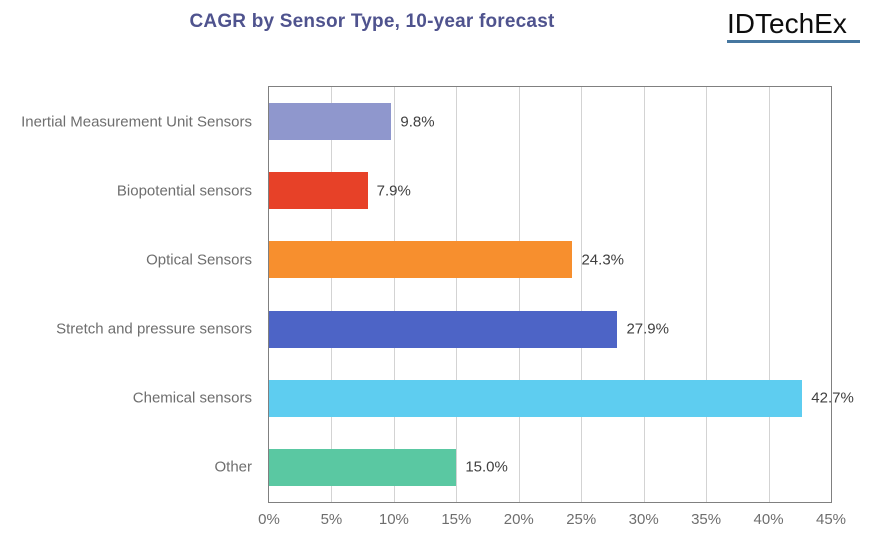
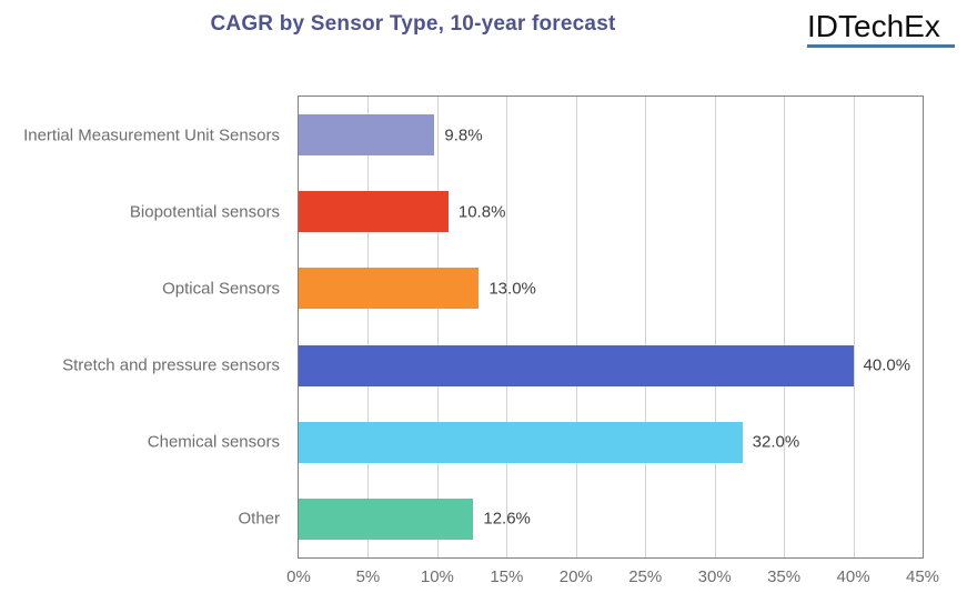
Biopotential sensors: 7.9% -> 10.8%
Optical Sensors: 24.3% -> 13.0%
Stretch and pressure sensors: 27.9% -> 40.0%
Chemical sensors: 42.7% -> 32.0%
Other: 15.0% -> 12.6%
